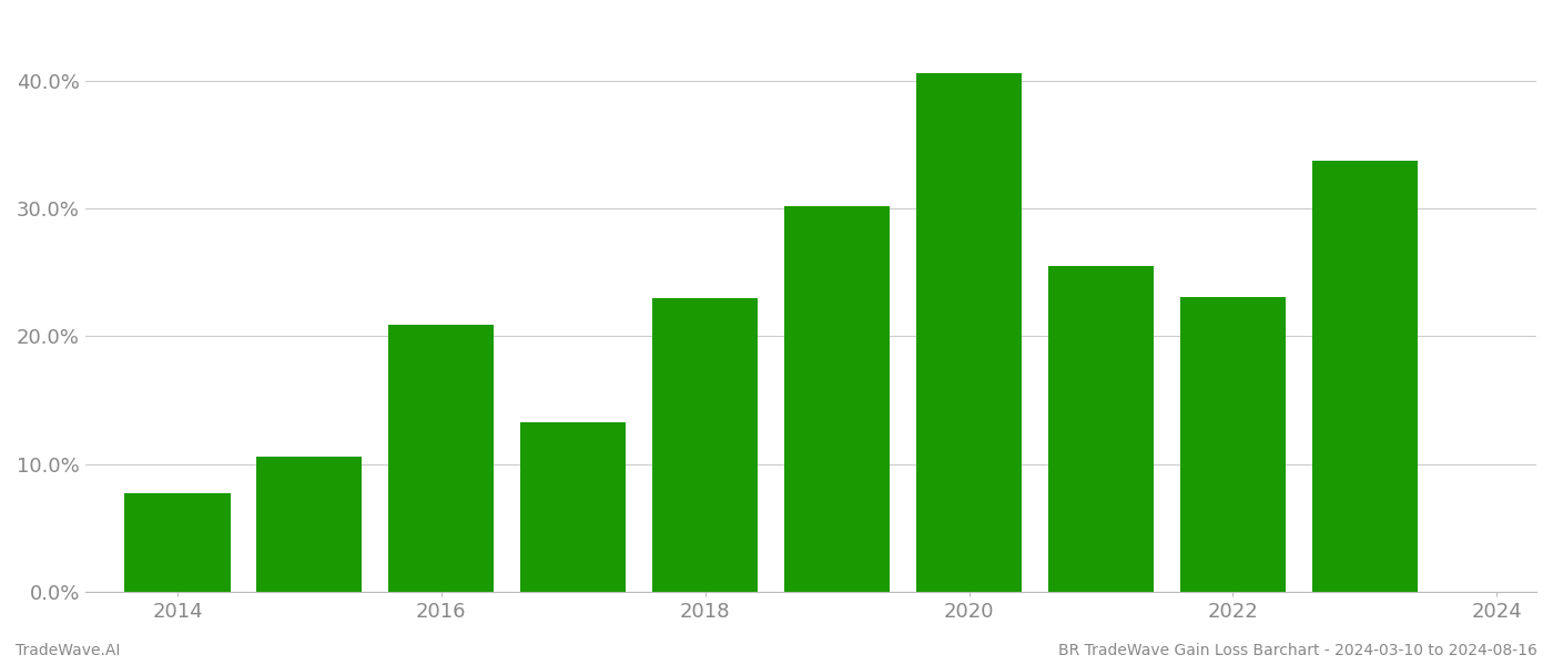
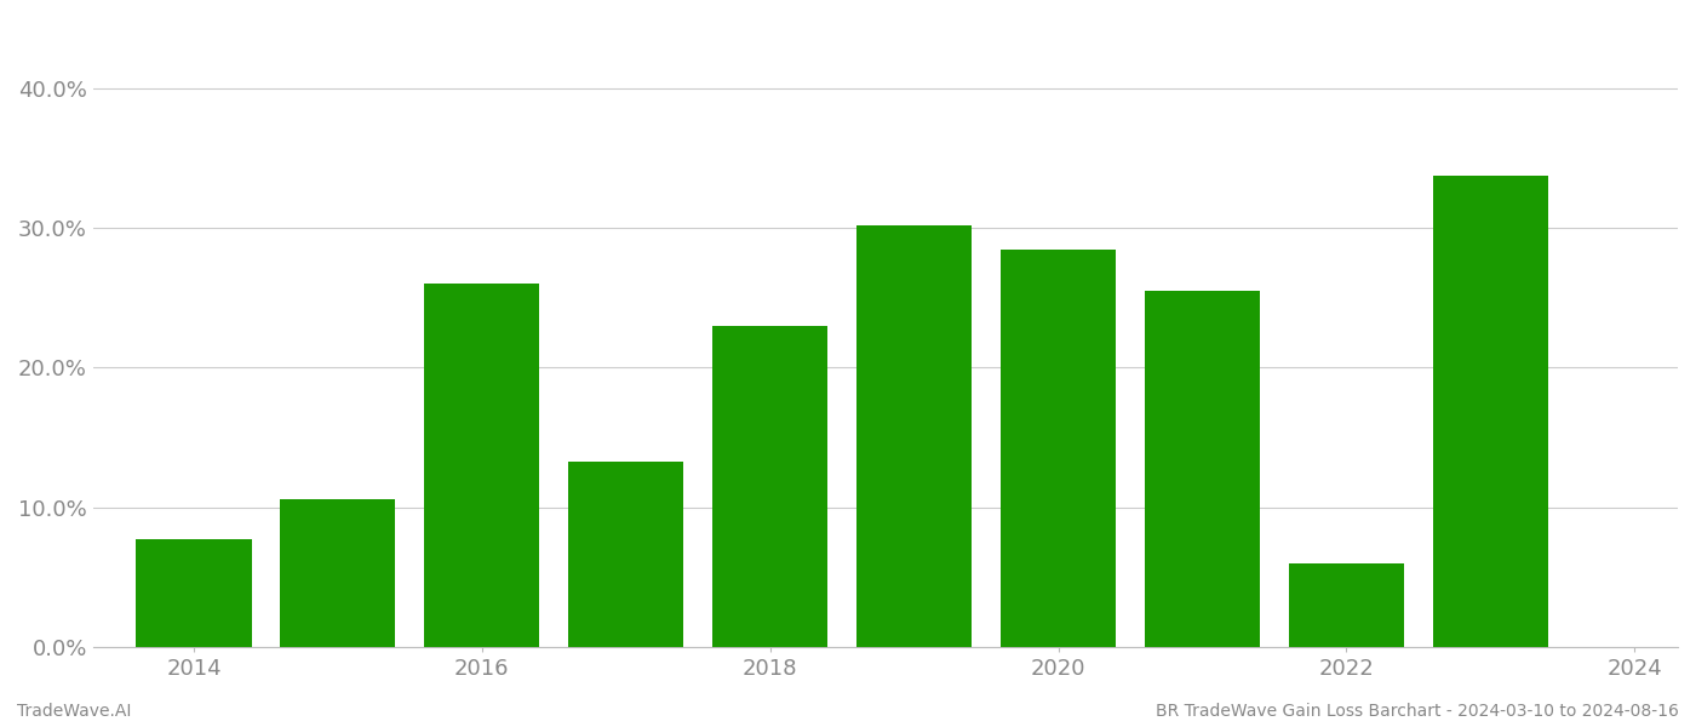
2016: 20.9% -> 26.0%
2020: 40.6% -> 28.4%
2022: 23.1% -> 6.0%
